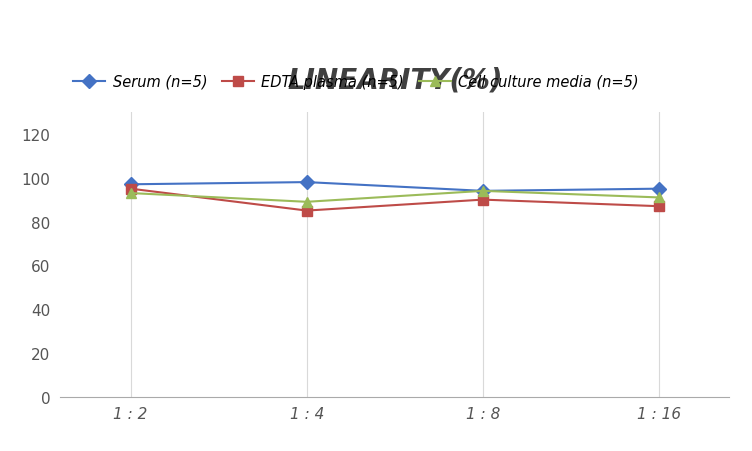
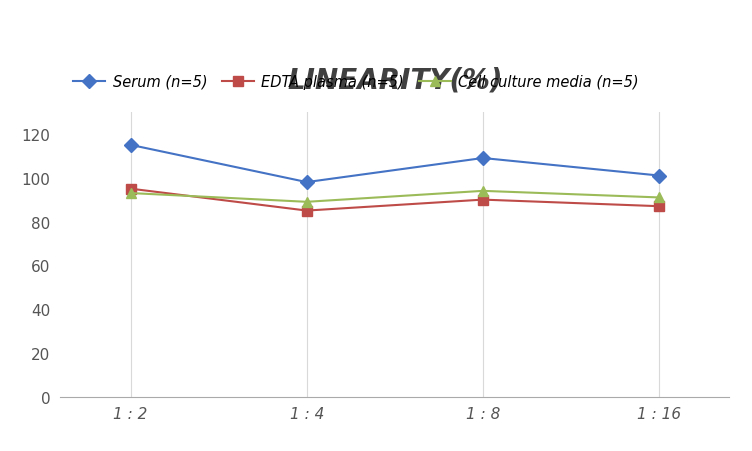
Serum (n=5)/1 : 2: 97 -> 115
Serum (n=5)/1 : 8: 94 -> 109
Serum (n=5)/1 : 16: 95 -> 101
